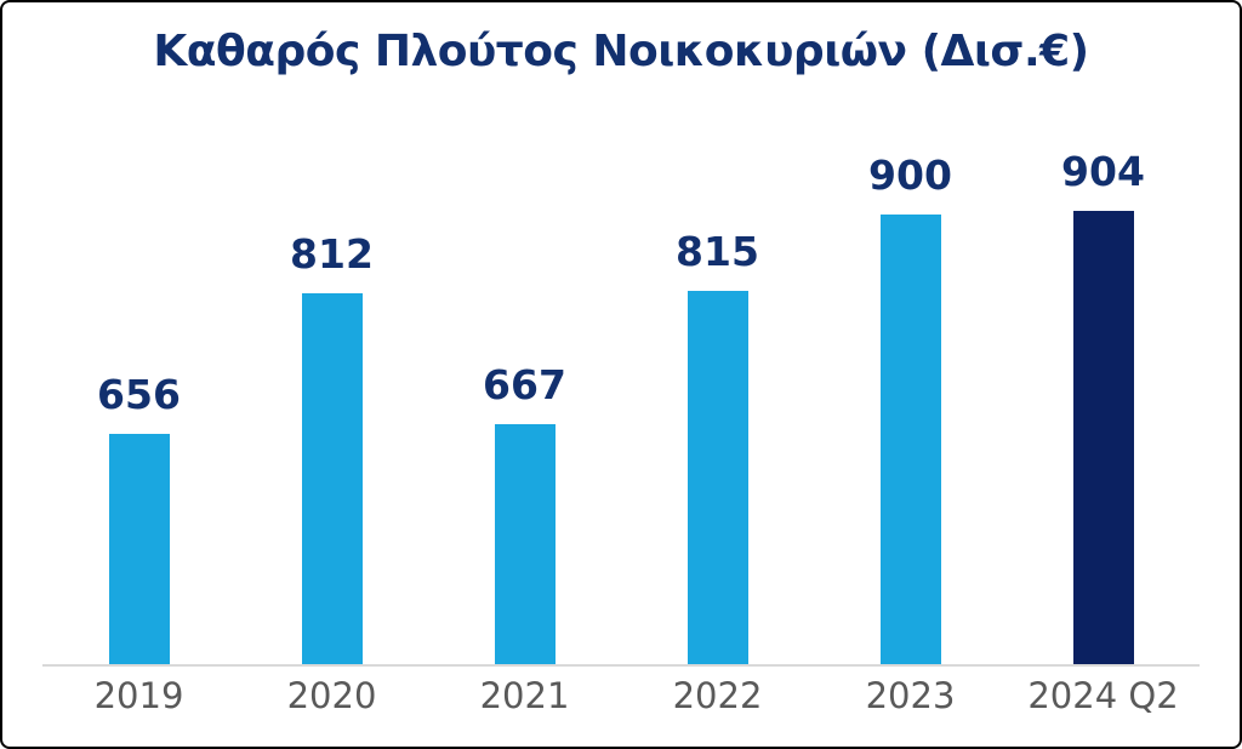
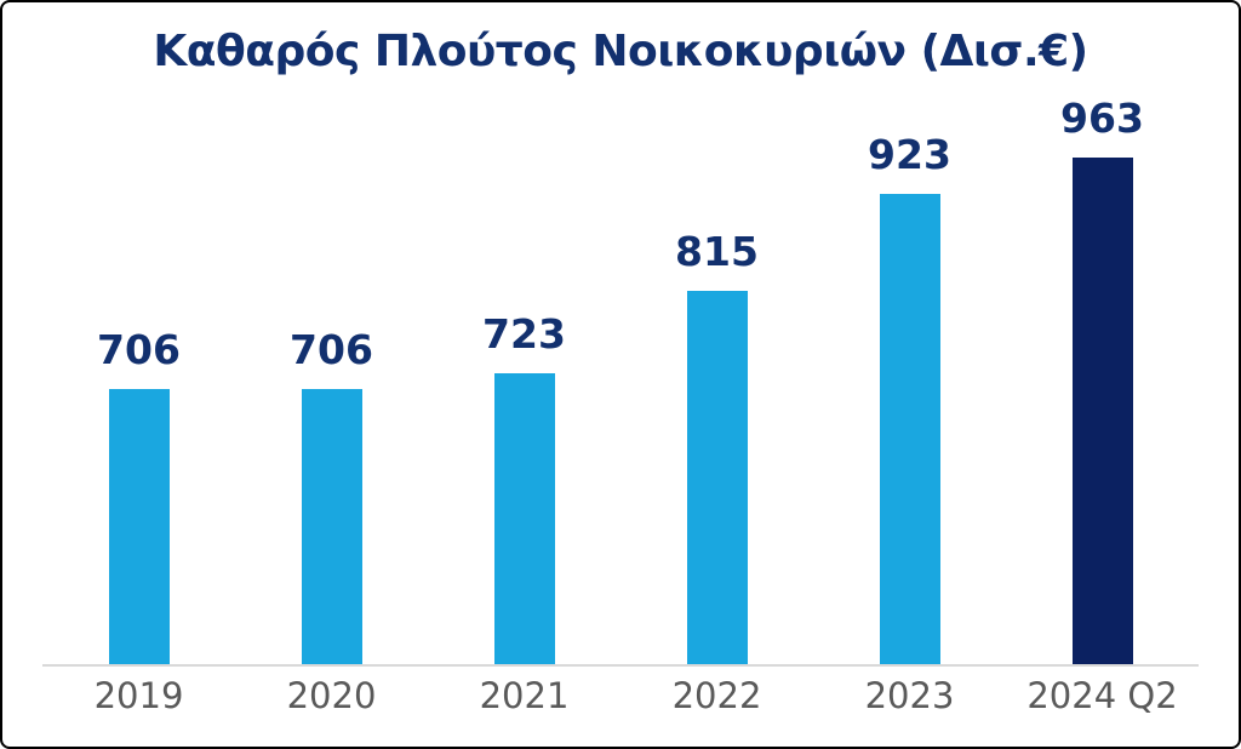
2019: 656 -> 706
2020: 812 -> 706
2021: 667 -> 723
2023: 900 -> 923
2024 Q2: 904 -> 963
